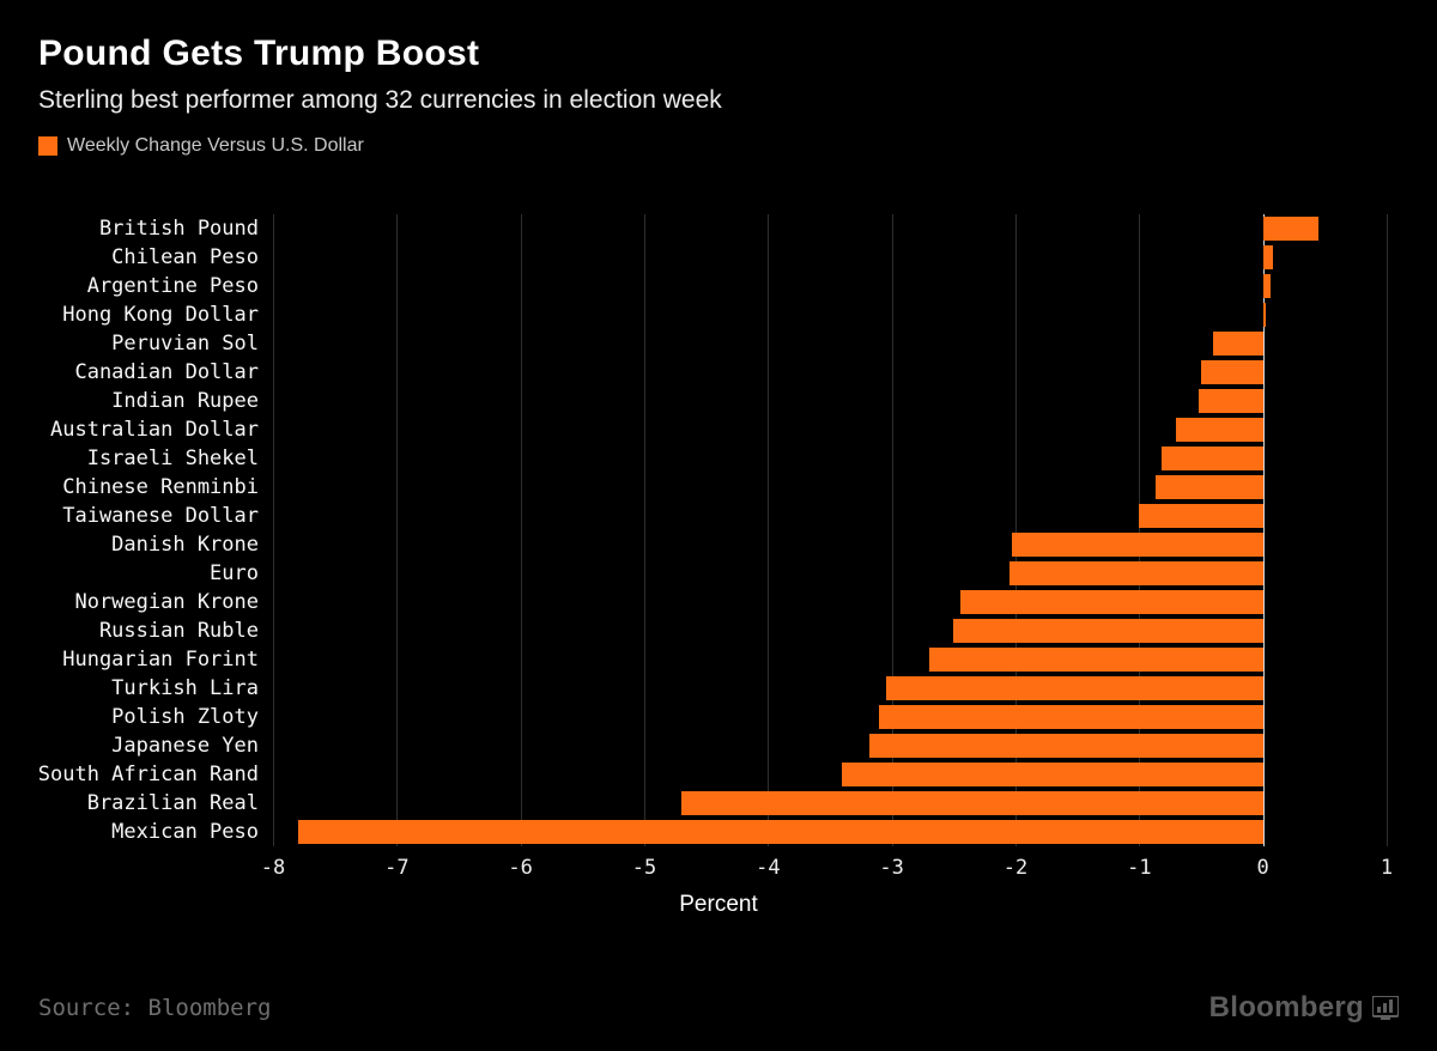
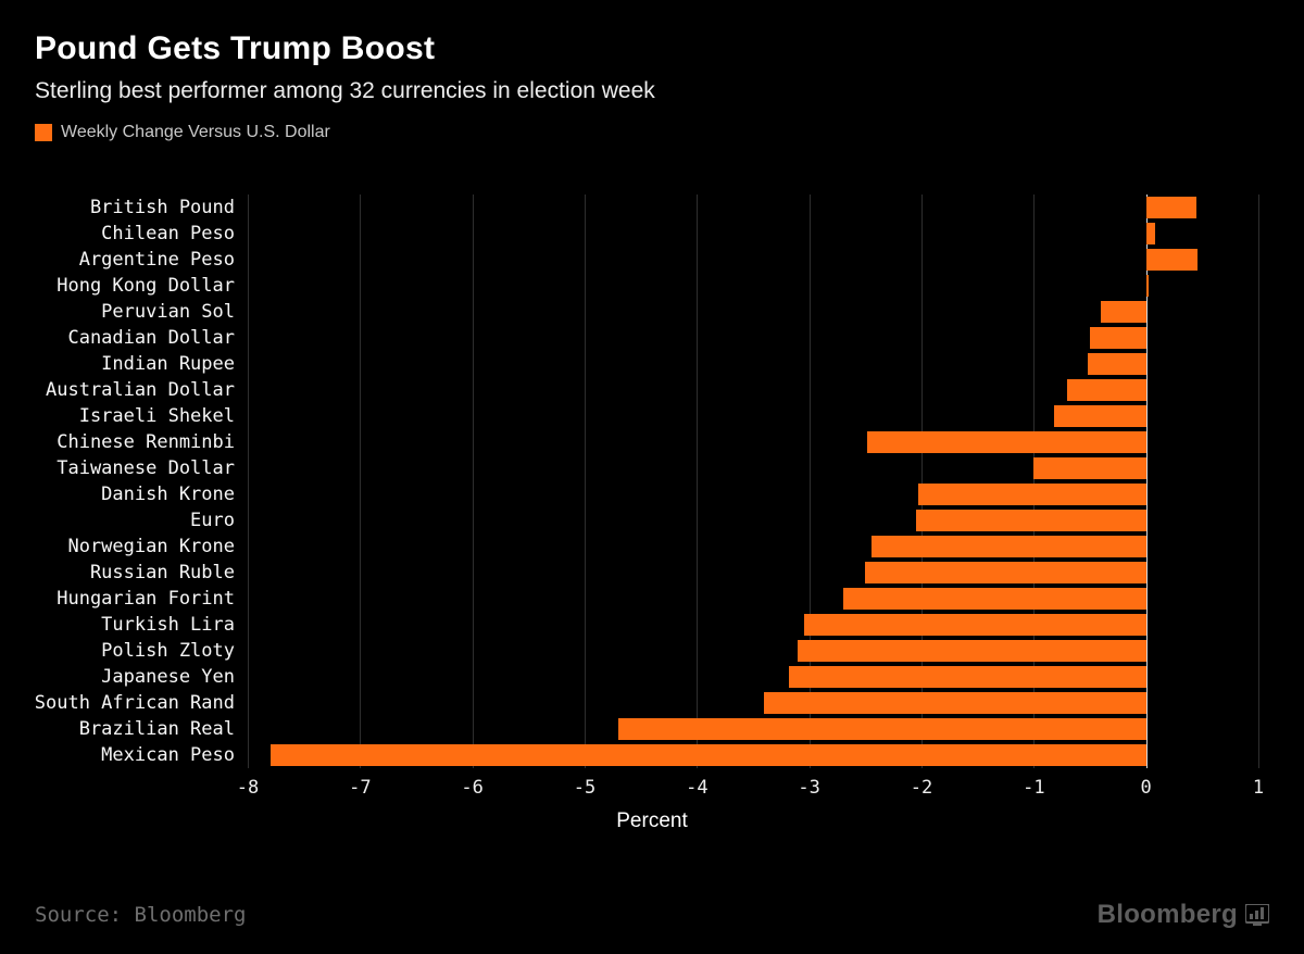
Argentine Peso: 0.06 -> 0.46
Chinese Renminbi: -0.87 -> -2.48
